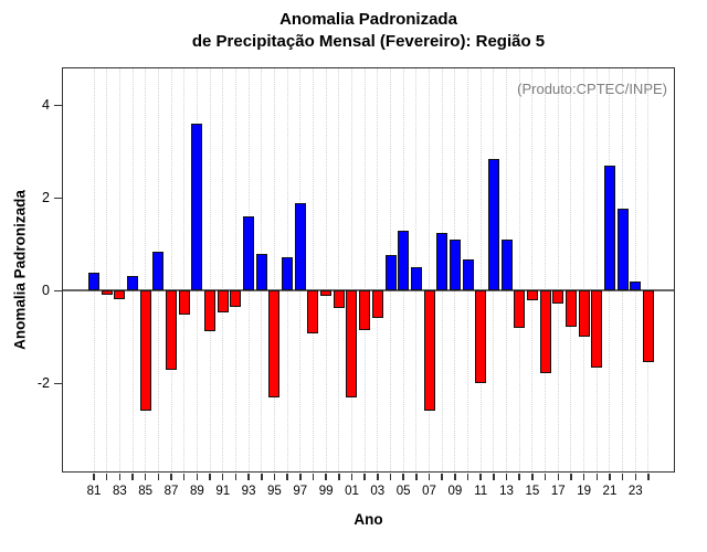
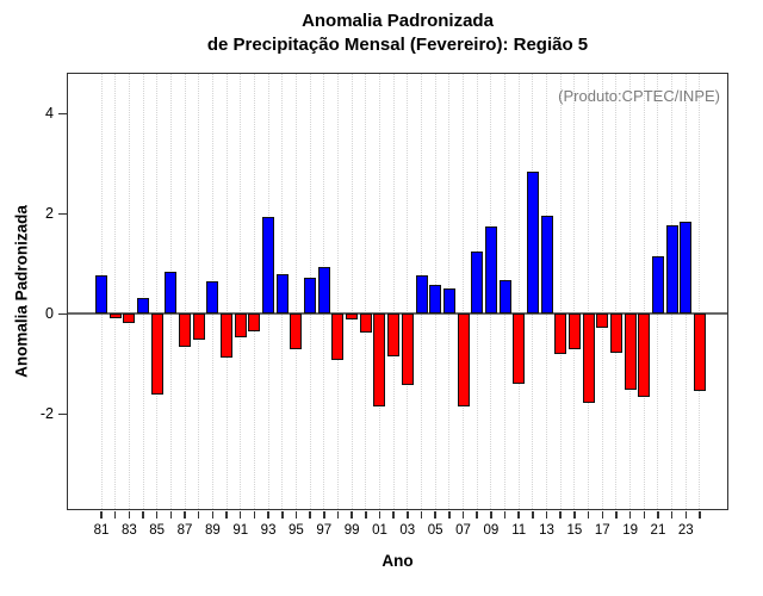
81: 0.4 -> 0.8
85: -2.6 -> -1.6
87: -1.7 -> -0.7
89: 3.6 -> 0.7
93: 1.6 -> 1.9
95: -2.3 -> -0.7
97: 1.9 -> 0.9
01: -2.3 -> -1.9
03: -0.6 -> -1.4
05: 1.3 -> 0.6
07: -2.6 -> -1.9
09: 1.1 -> 1.7
11: -2.0 -> -1.4
13: 1.1 -> 2.0
15: -0.2 -> -0.7
19: -1.0 -> -1.5
21: 2.7 -> 1.1
23: 0.2 -> 1.8
